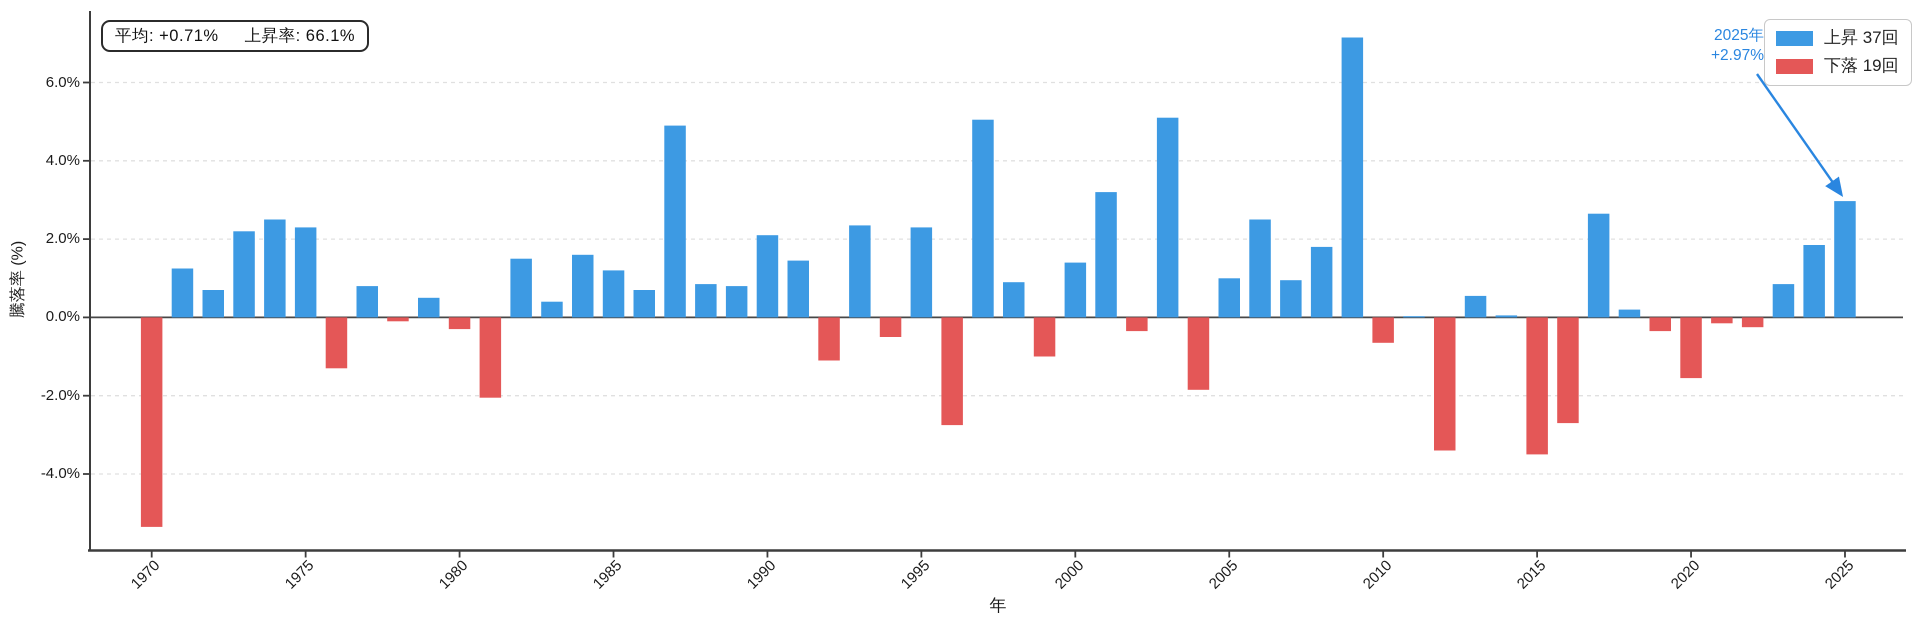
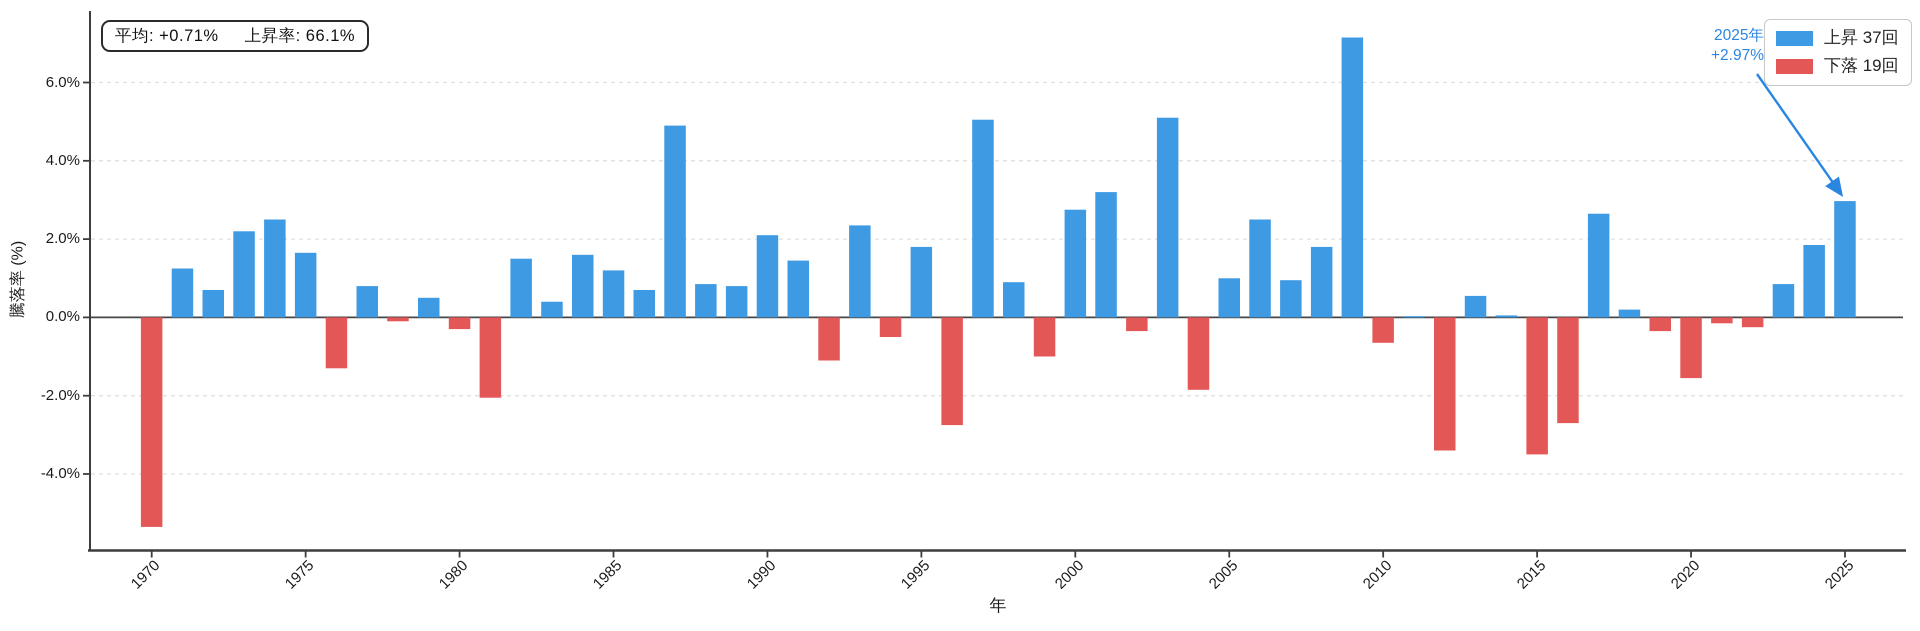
1975: 2.3% -> 1.6%
1995: 2.3% -> 1.8%
2000: 1.4% -> 2.8%
